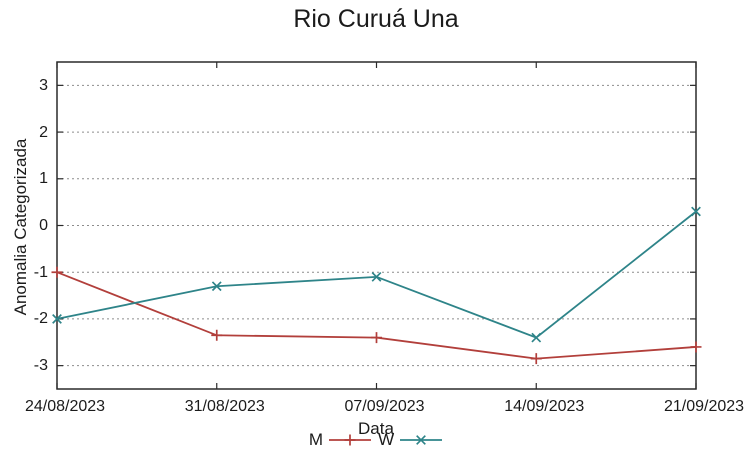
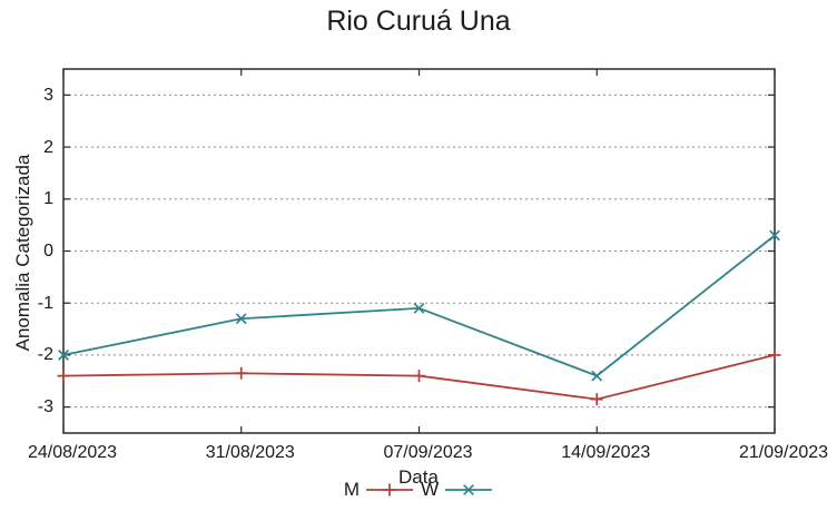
M/24/08/2023: -1.0 -> -2.4
M/21/09/2023: -2.6 -> -2.0
